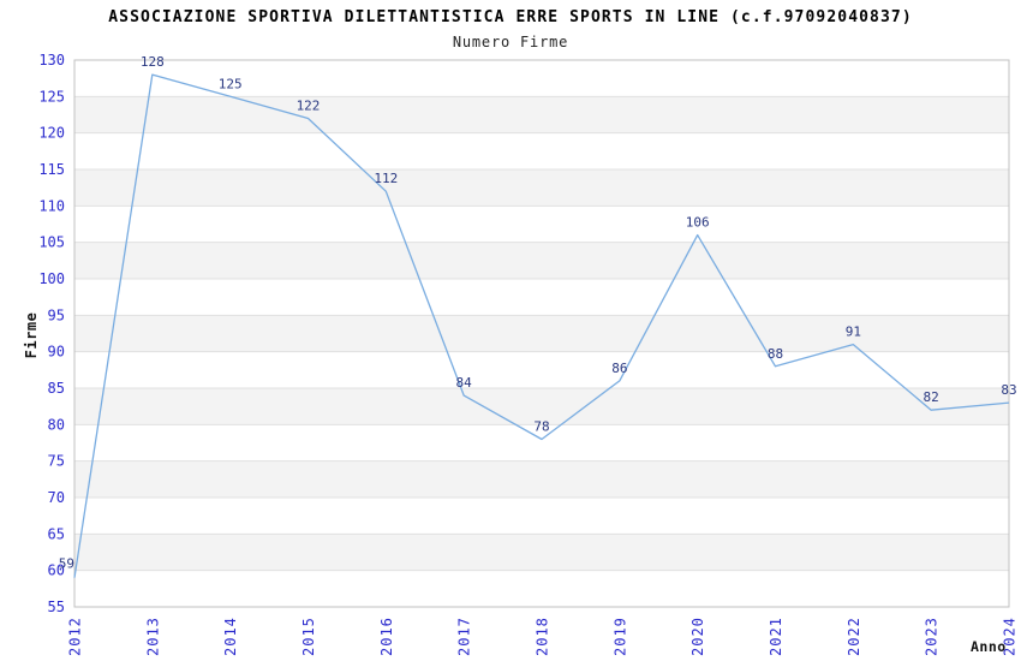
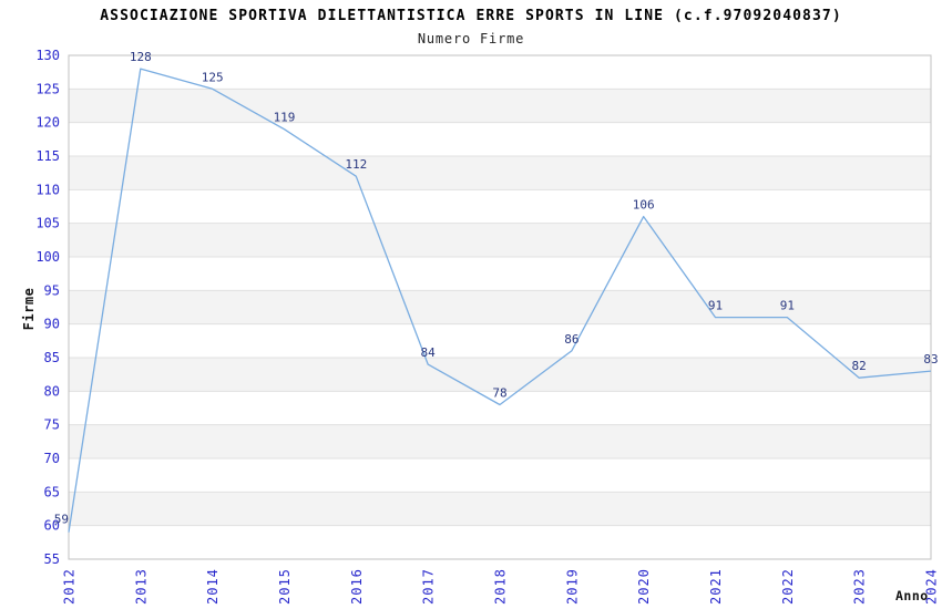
2015: 122 -> 119
2021: 88 -> 91
